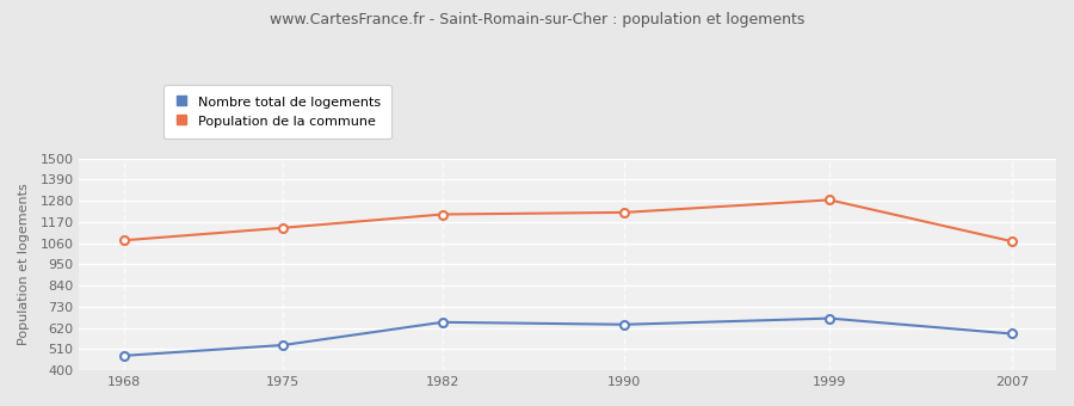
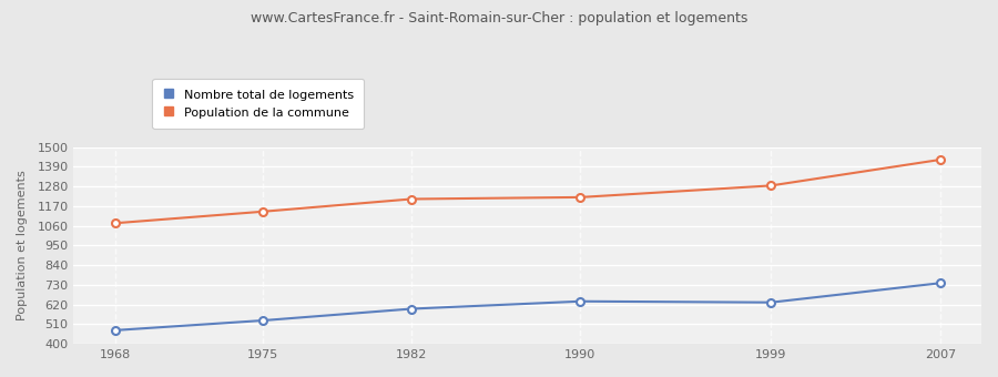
Nombre total de logements/1982: 650 -> 600
Nombre total de logements/1999: 670 -> 630
Nombre total de logements/2007: 590 -> 740
Population de la commune/2007: 1070 -> 1430
